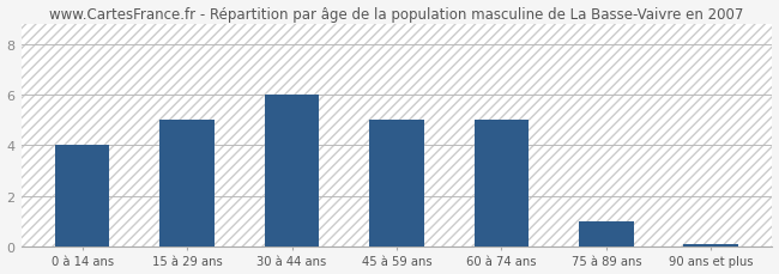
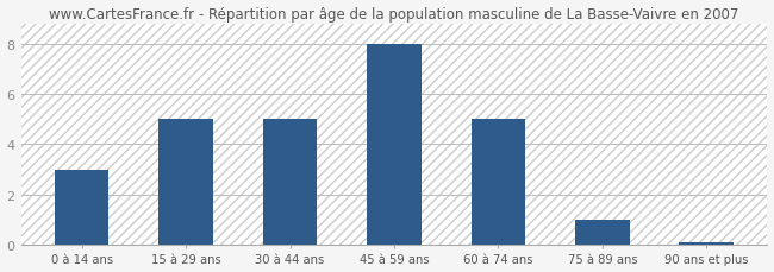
0 à 14 ans: 4.0 -> 3.0
30 à 44 ans: 6.0 -> 5.0
45 à 59 ans: 5.0 -> 8.0
